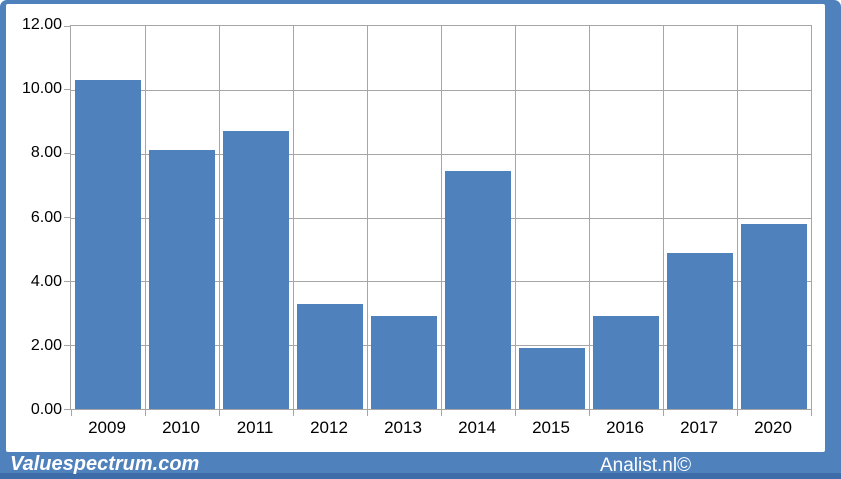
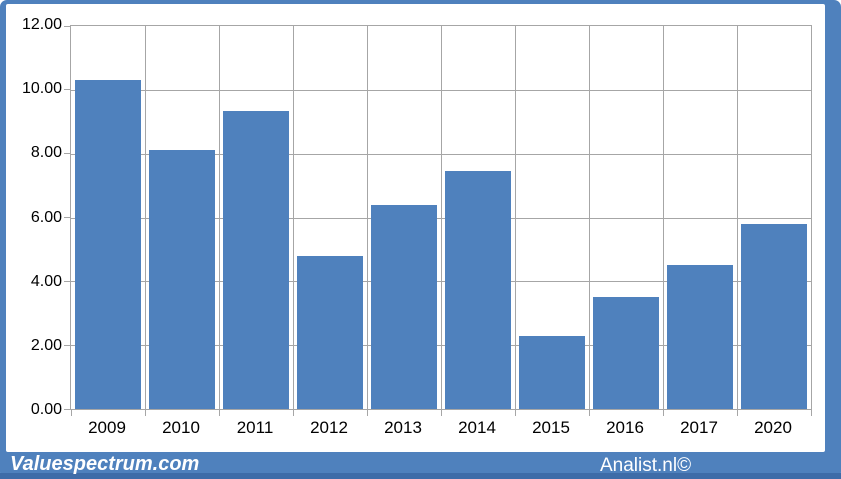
2011: 8.7 -> 9.3
2012: 3.3 -> 4.8
2013: 2.9 -> 6.4
2015: 1.9 -> 2.3
2016: 2.9 -> 3.5
2017: 4.9 -> 4.5
